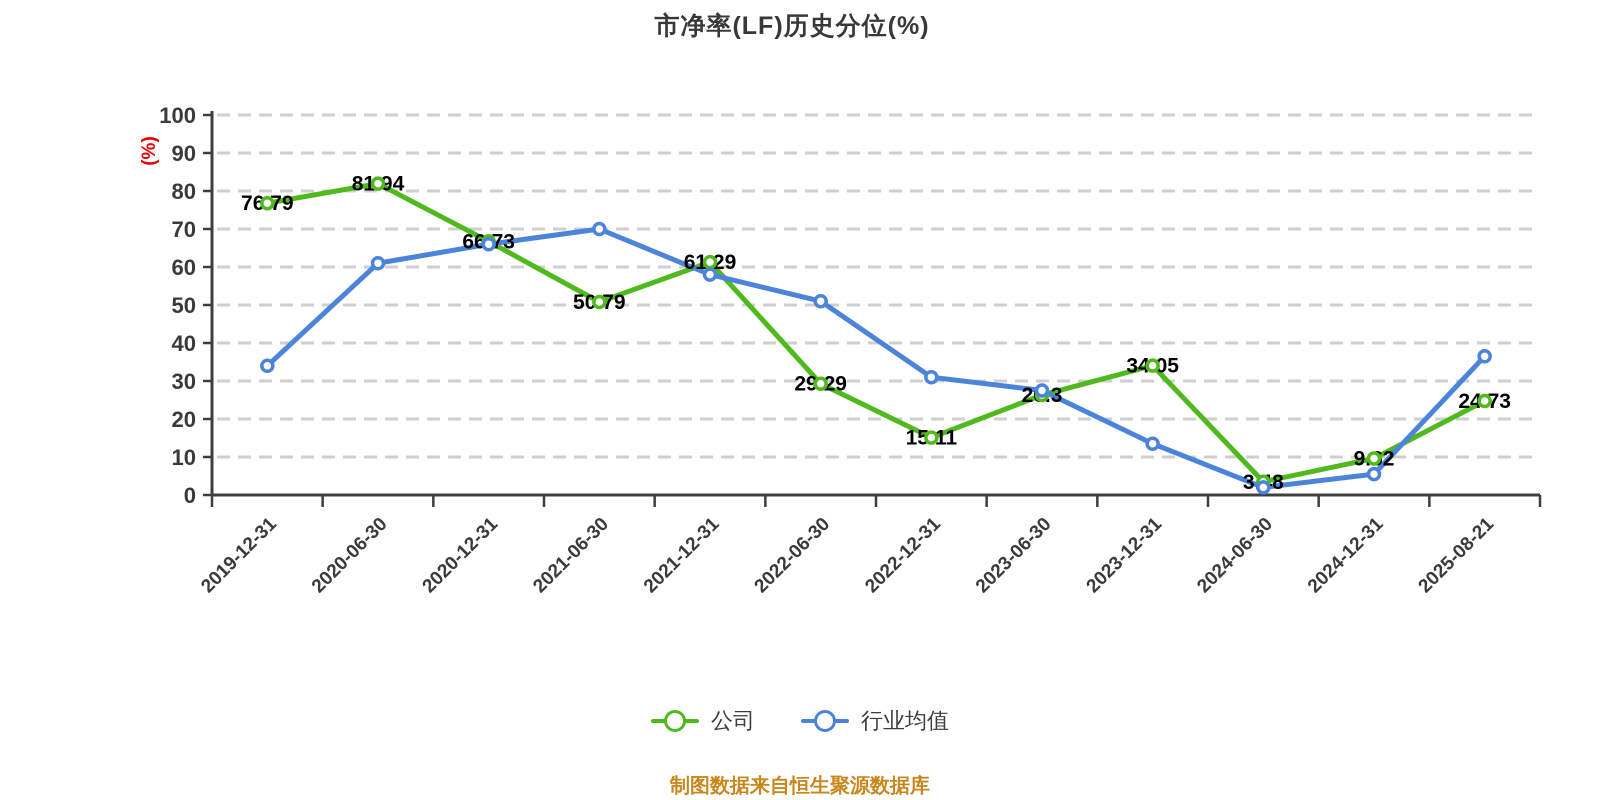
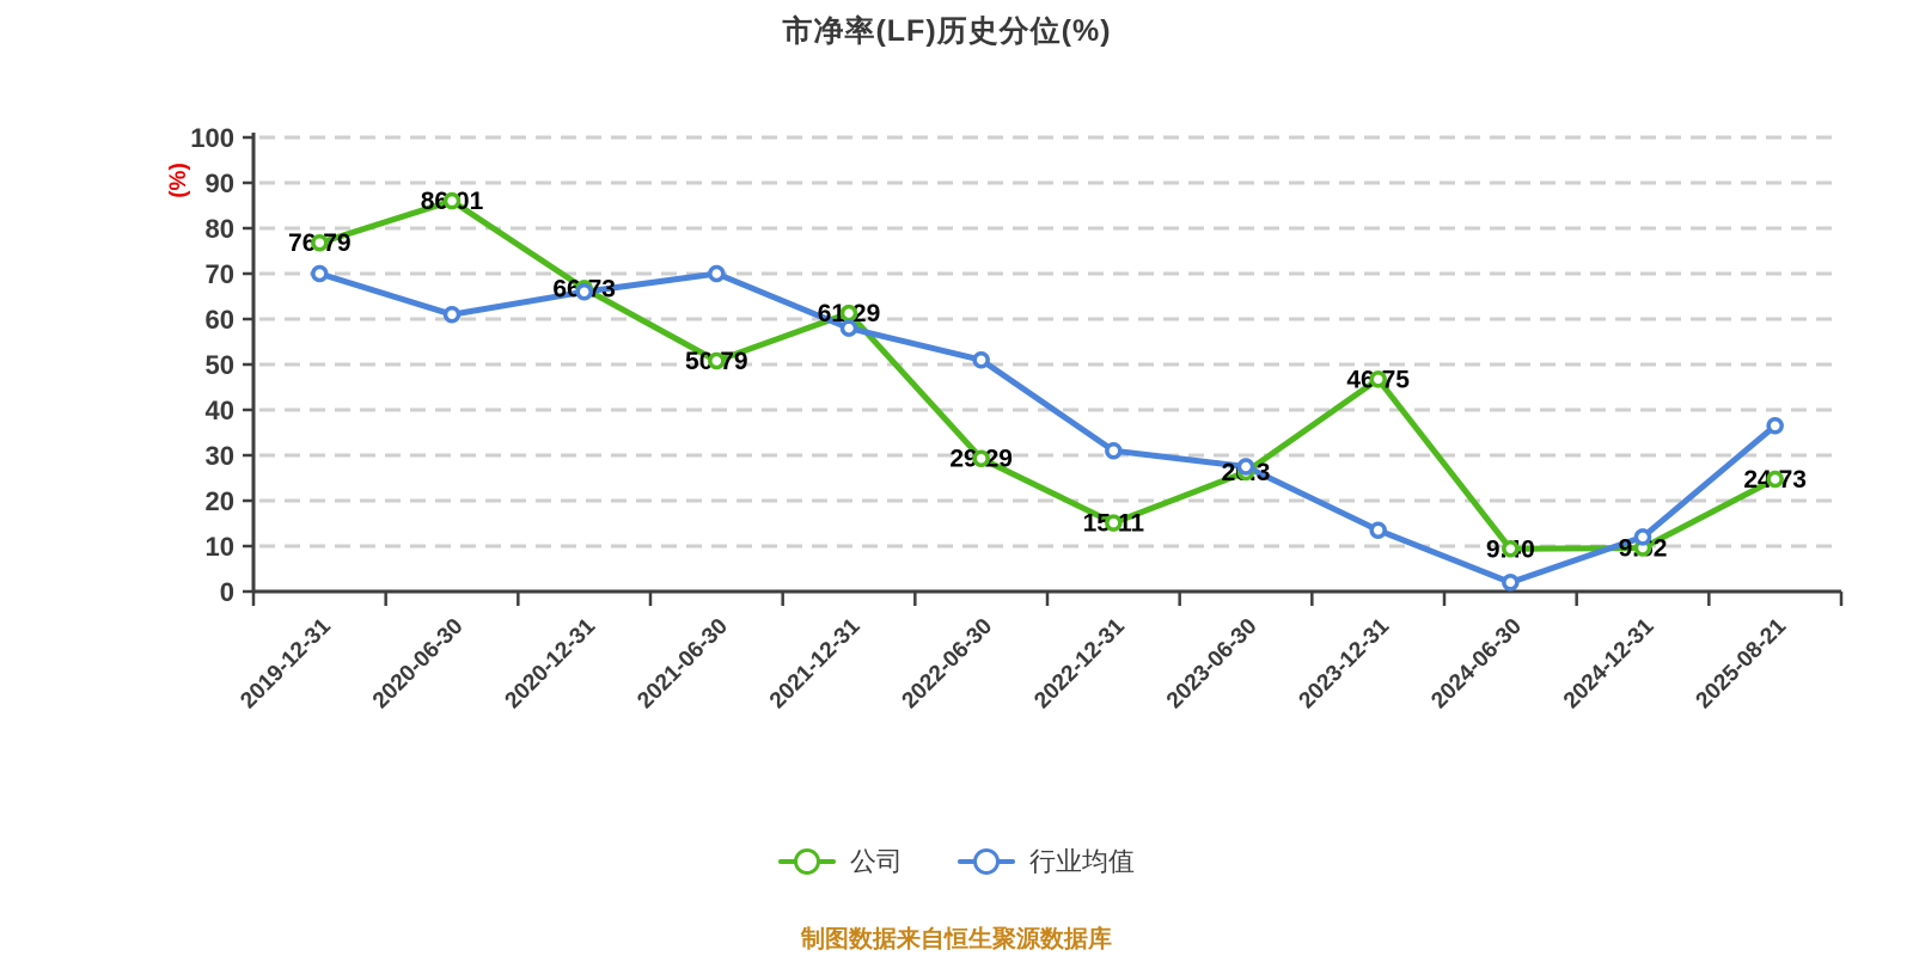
行业均值/2019-12-31: 34 -> 70
公司/2020-06-30: 81.94 -> 86.01
公司/2023-12-31: 34.05 -> 46.75
公司/2024-06-30: 3.48 -> 9.40
行业均值/2024-12-31: 6 -> 12
